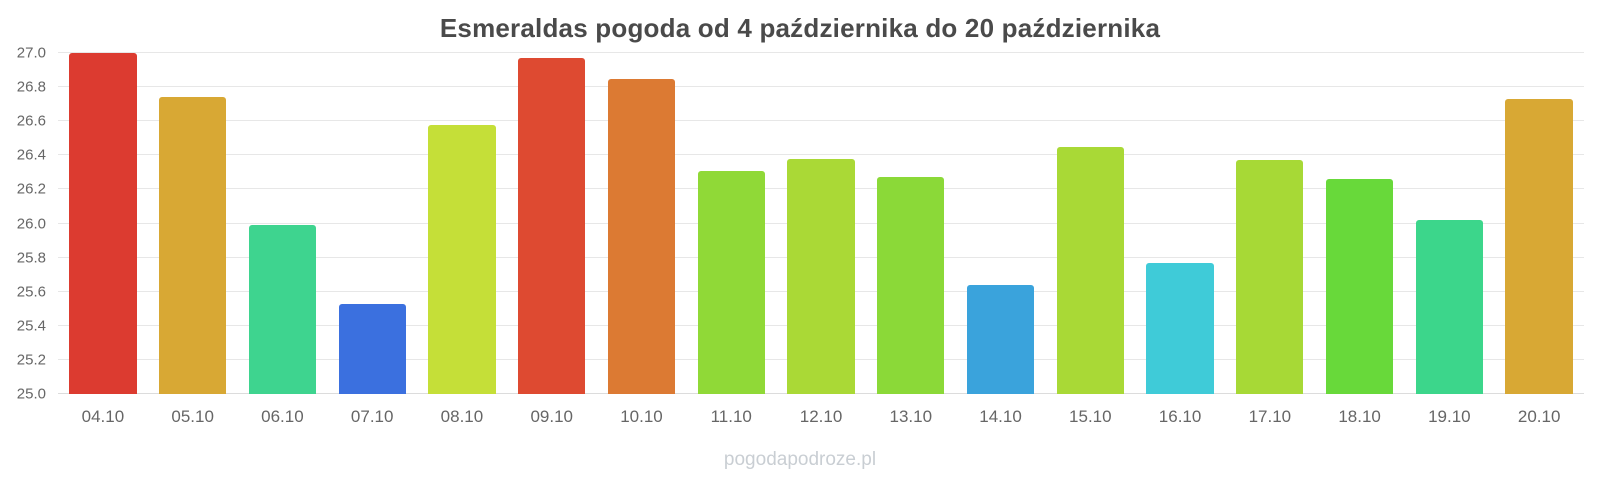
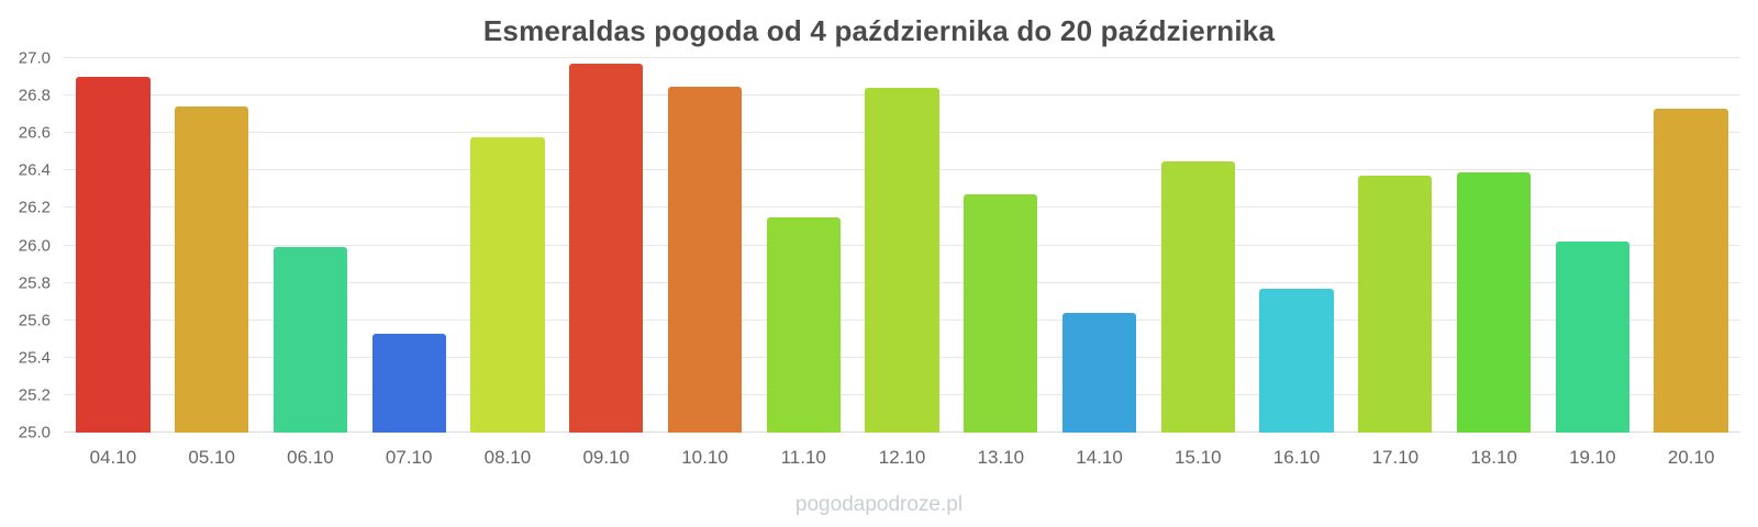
04.10: 27.00 -> 26.90
11.10: 26.31 -> 26.15
12.10: 26.38 -> 26.84
18.10: 26.26 -> 26.39
